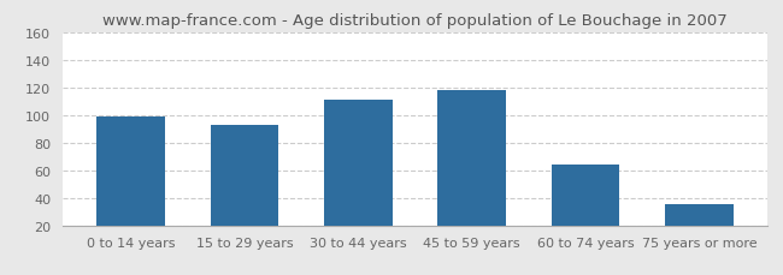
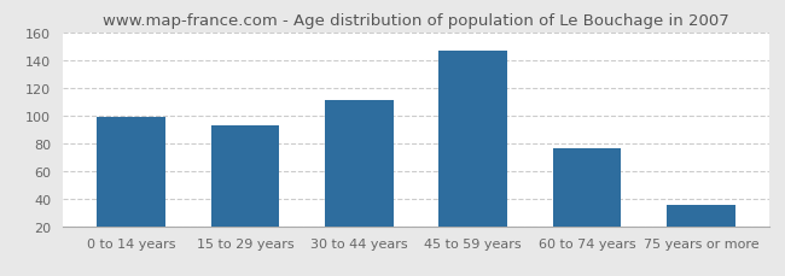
45 to 59 years: 118 -> 147
60 to 74 years: 64 -> 76
